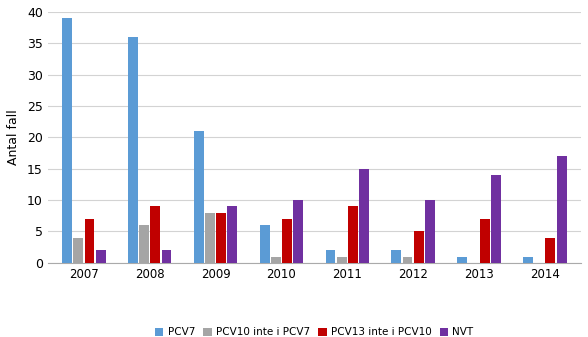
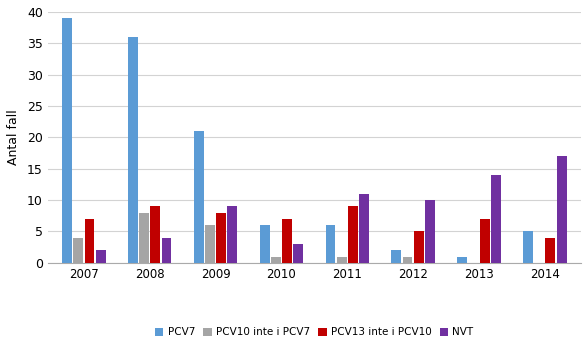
PCV10 inte i PCV7/2008: 6 -> 8
NVT/2008: 2 -> 4
PCV10 inte i PCV7/2009: 8 -> 6
NVT/2010: 10 -> 3
PCV7/2011: 2 -> 6
NVT/2011: 15 -> 11
PCV7/2014: 1 -> 5
